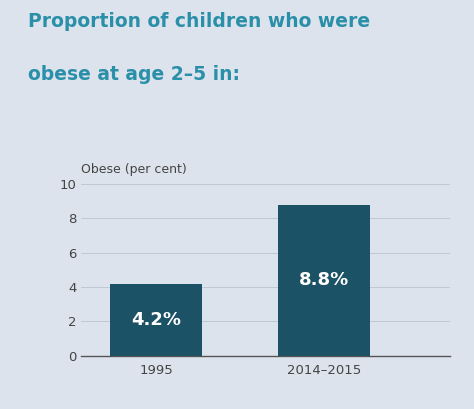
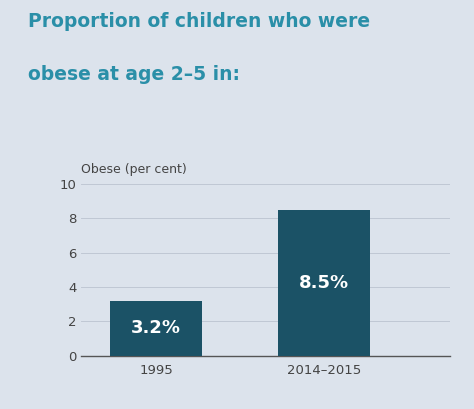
1995: 4.2% -> 3.2%
2014–2015: 8.8% -> 8.5%
